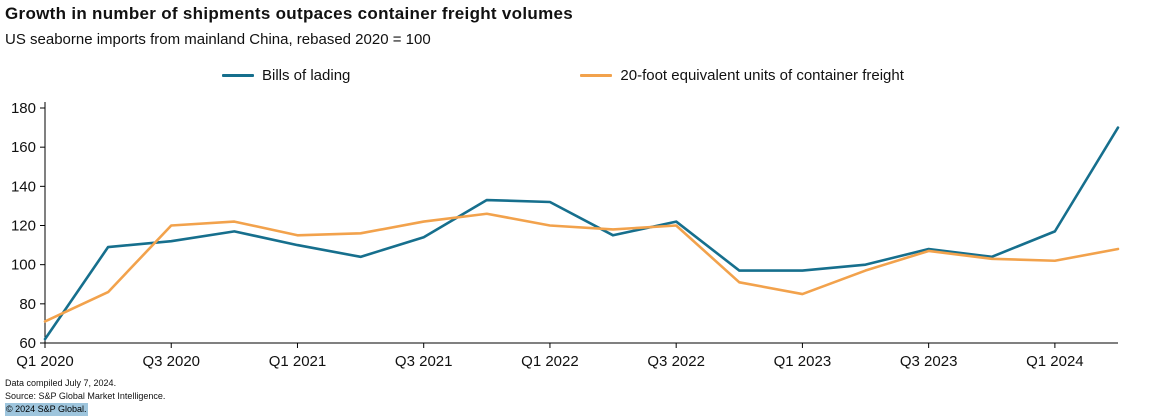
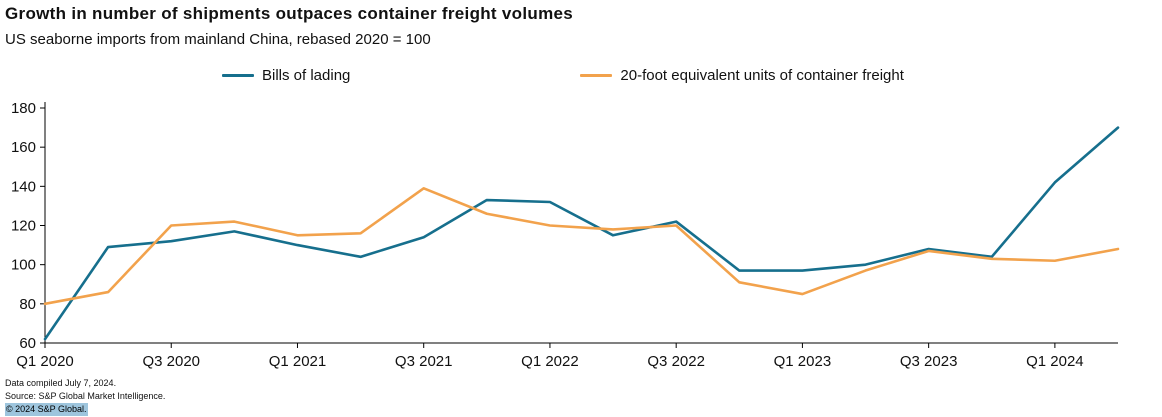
20-foot equivalent units of container freight/Q1 2020: 71 -> 80
20-foot equivalent units of container freight/Q3 2021: 122 -> 139
Bills of lading/Q1 2024: 117 -> 142
